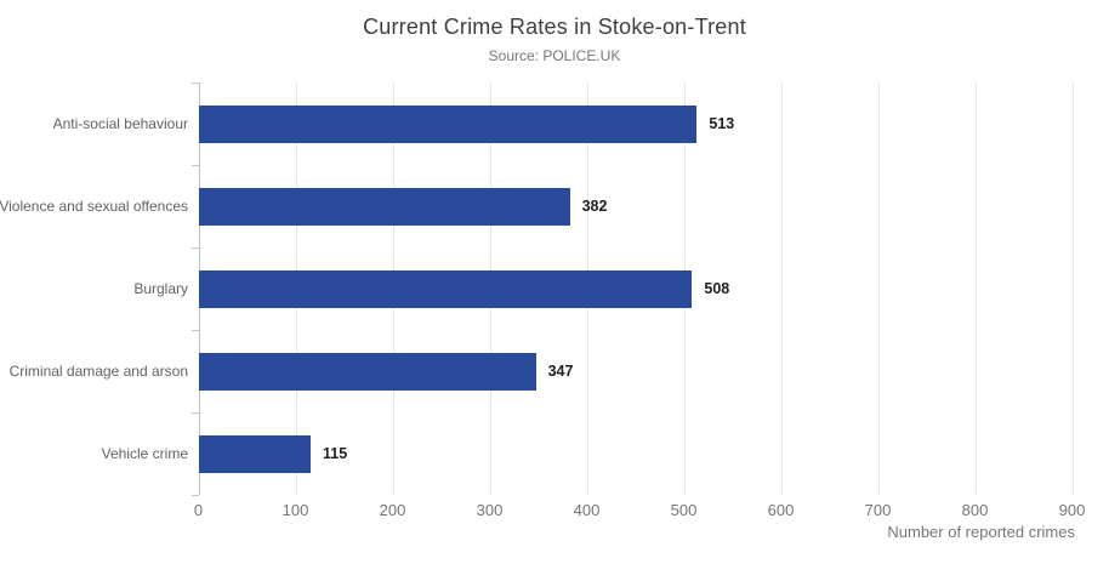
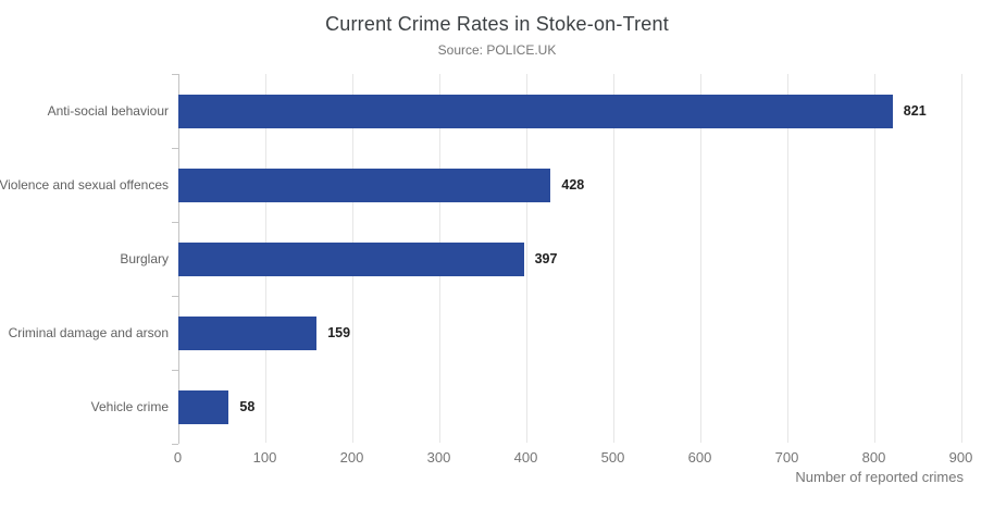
Anti-social behaviour: 513 -> 821
Violence and sexual offences: 382 -> 428
Burglary: 508 -> 397
Criminal damage and arson: 347 -> 159
Vehicle crime: 115 -> 58
